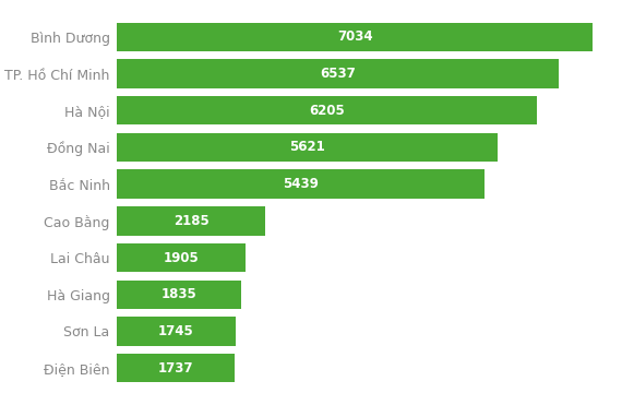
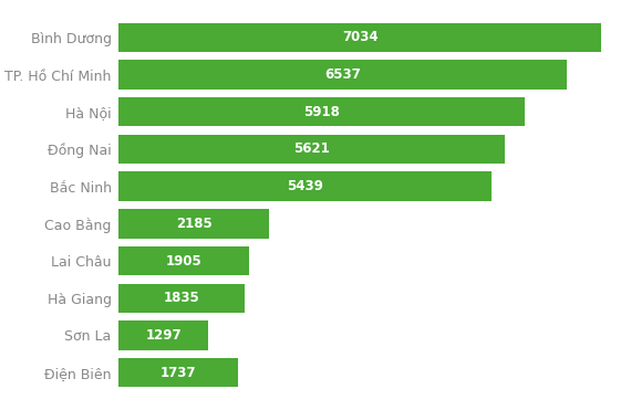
Hà Nội: 6205 -> 5918
Sơn La: 1745 -> 1297
